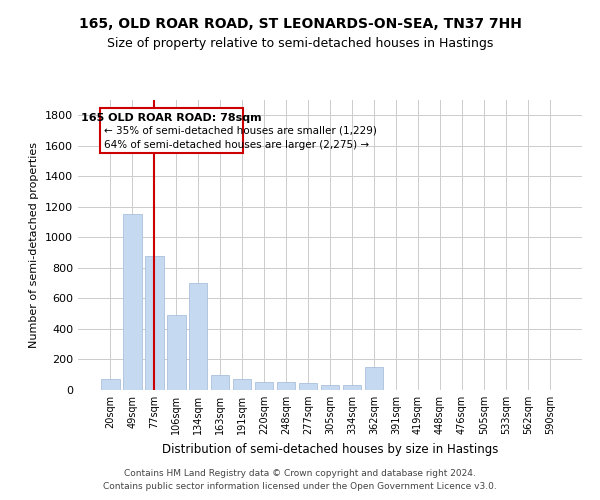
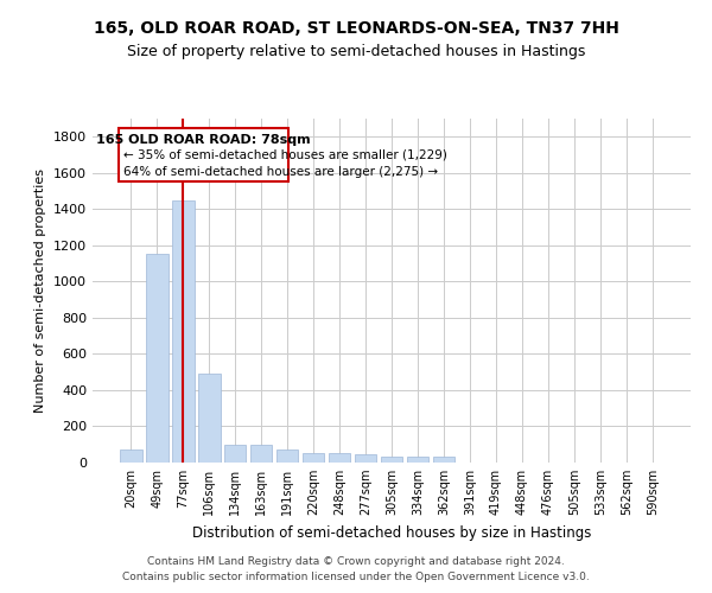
77sqm: 880 -> 1450
134sqm: 700 -> 100
362sqm: 150 -> 30
